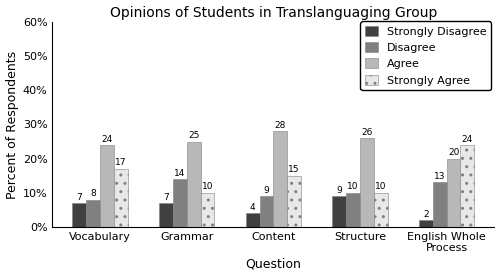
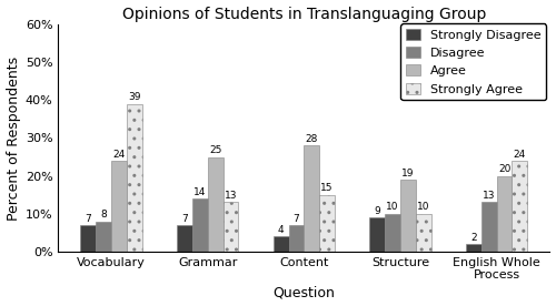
Strongly Agree/Vocabulary: 17 -> 39
Strongly Agree/Grammar: 10 -> 13
Disagree/Content: 9 -> 7
Agree/Structure: 26 -> 19
